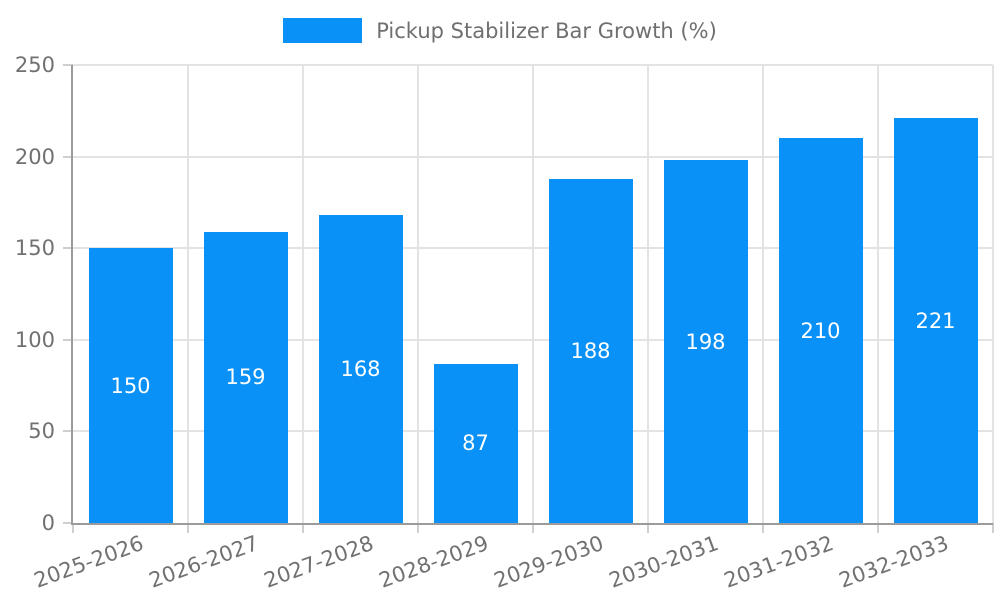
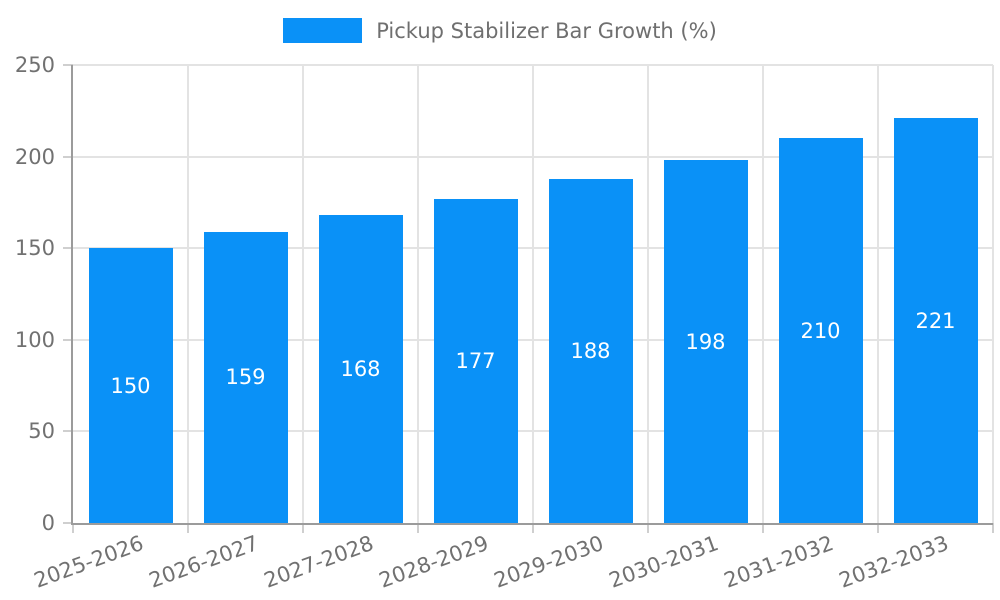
2028-2029: 87 -> 177
